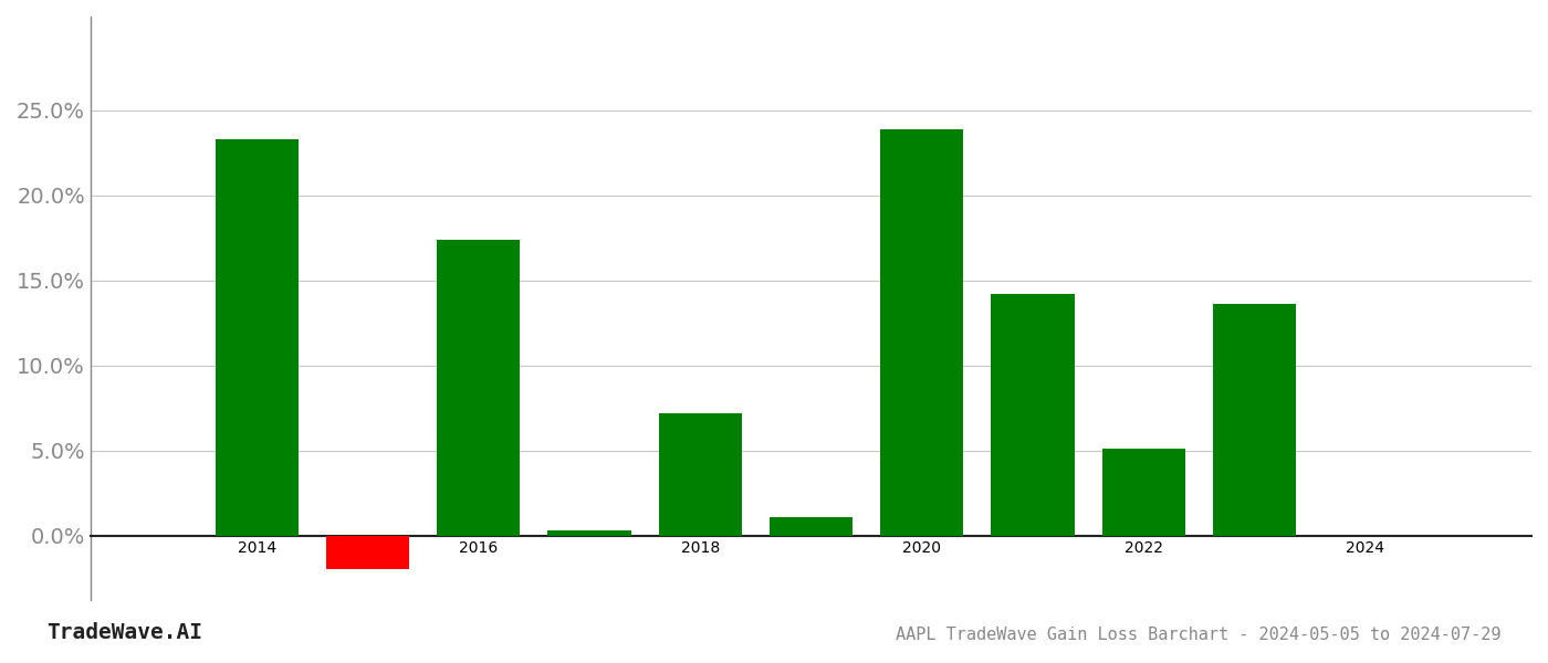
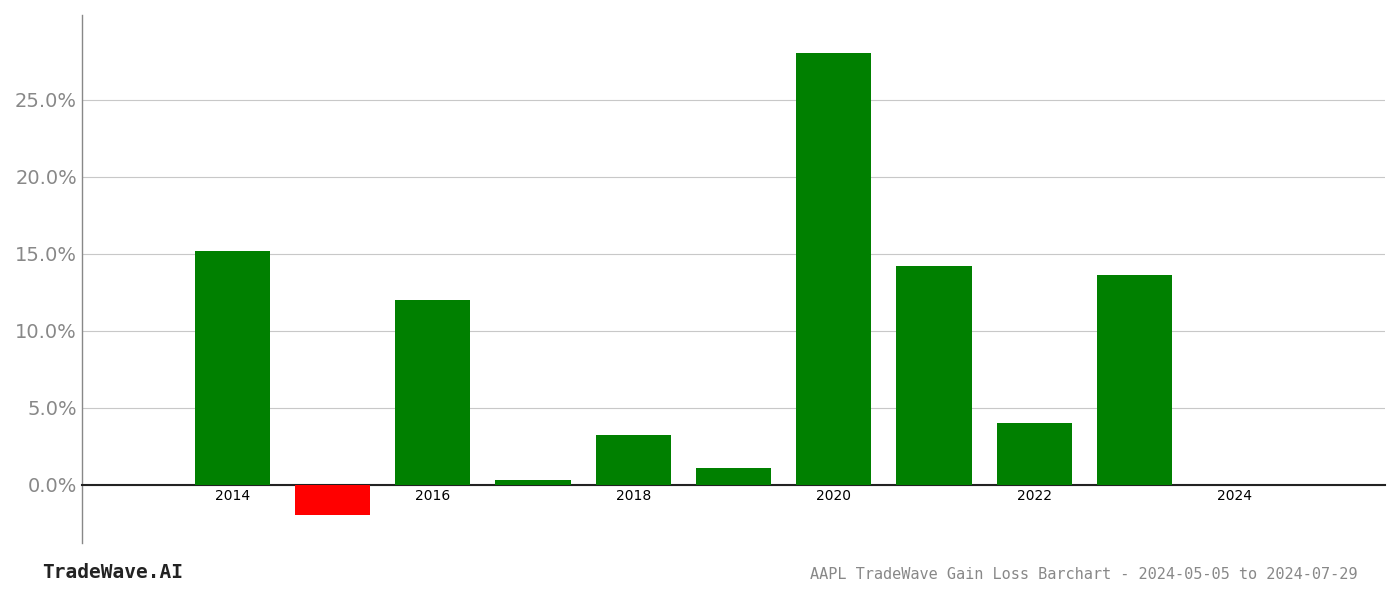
2014: 23.3% -> 15.2%
2016: 17.4% -> 12.0%
2018: 7.2% -> 3.2%
2020: 23.9% -> 28.0%
2022: 5.1% -> 4.0%
